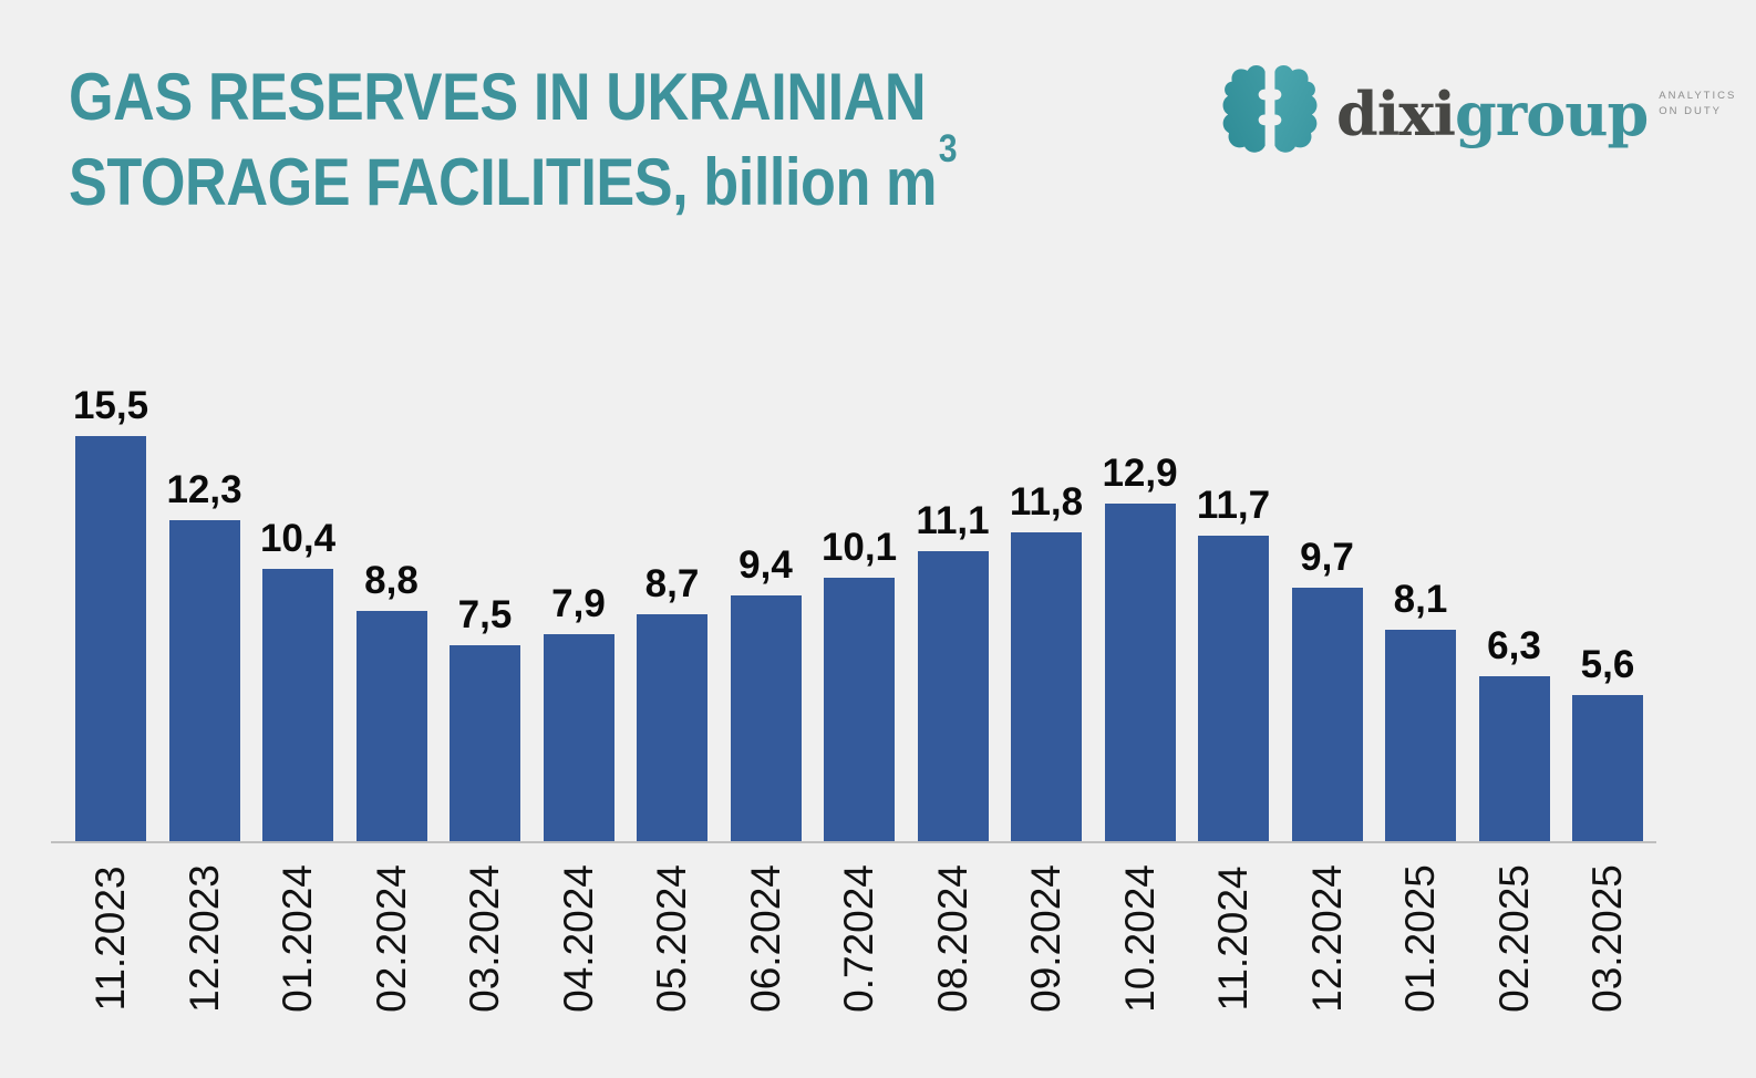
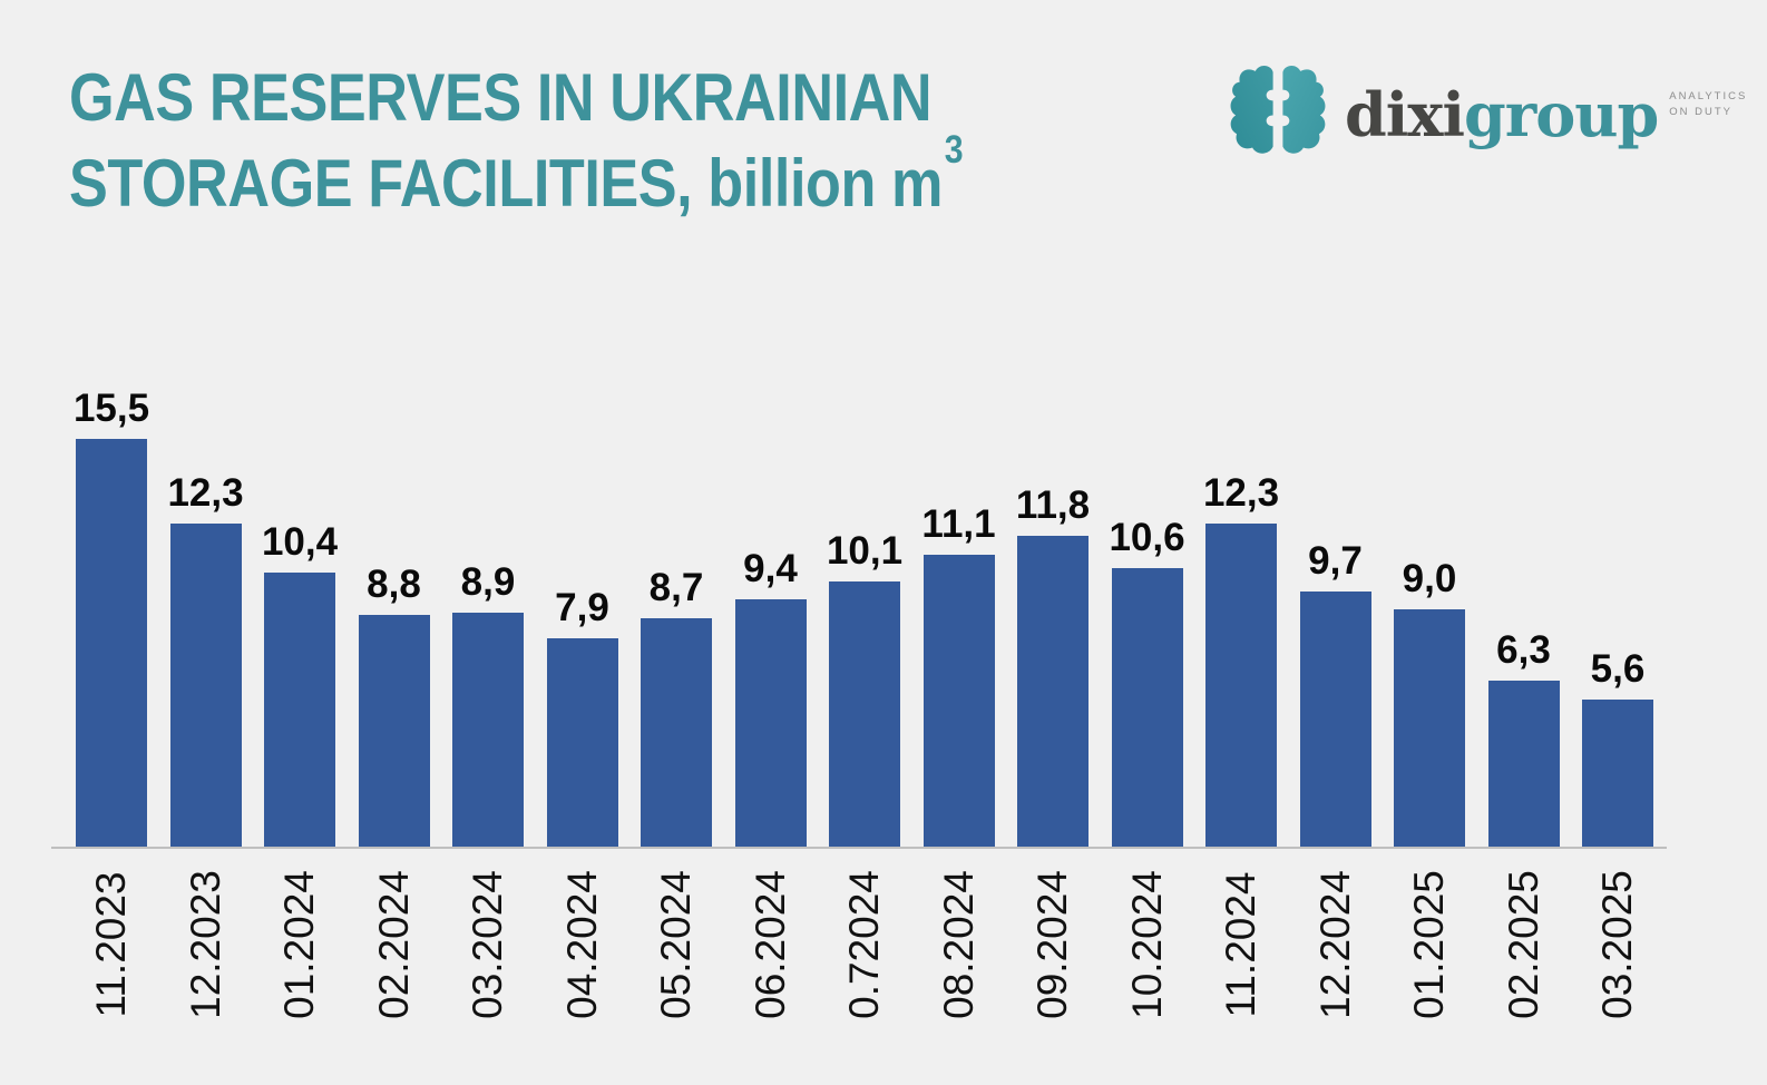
03.2024: 7,5 -> 8,9
10.2024: 12,9 -> 10,6
11.2024: 11,7 -> 12,3
01.2025: 8,1 -> 9,0
